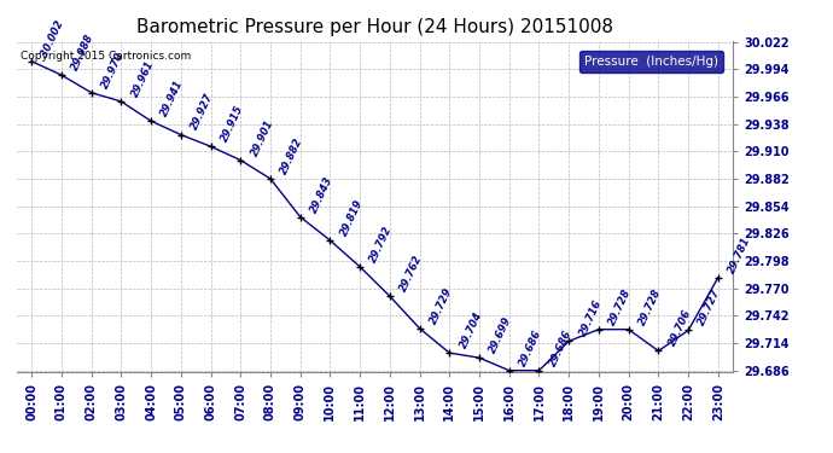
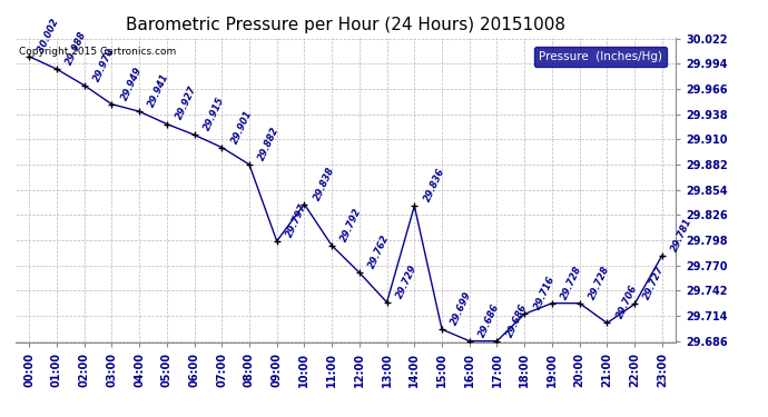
03:00: 29.961 -> 29.949
09:00: 29.843 -> 29.797
10:00: 29.819 -> 29.838
14:00: 29.704 -> 29.836
